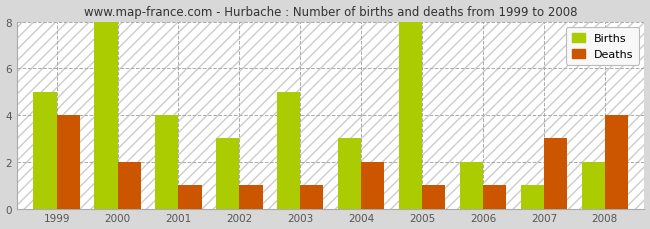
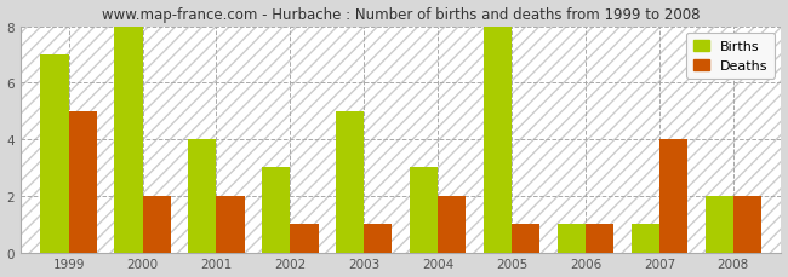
Births/1999: 5 -> 7
Deaths/1999: 4 -> 5
Deaths/2001: 1 -> 2
Births/2006: 2 -> 1
Deaths/2007: 3 -> 4
Deaths/2008: 4 -> 2
